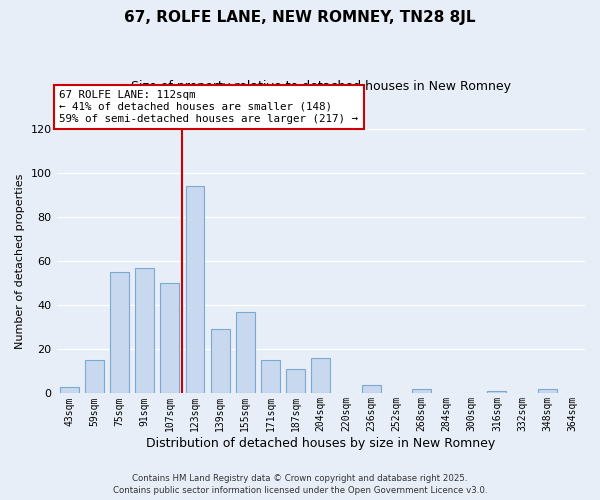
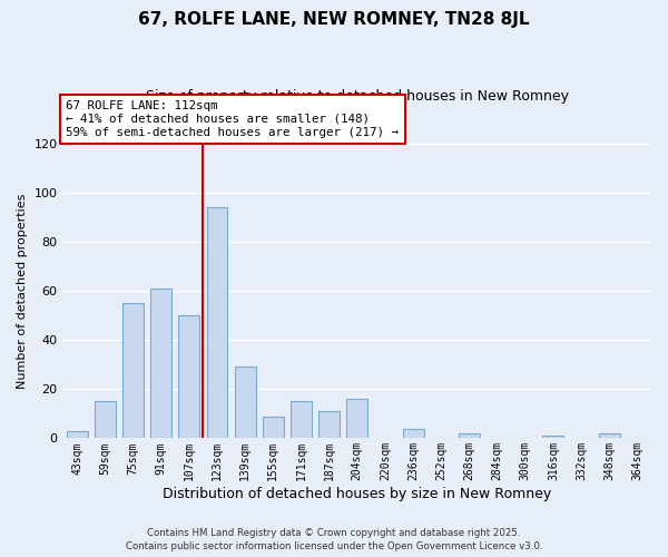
91sqm: 57 -> 61
155sqm: 37 -> 9
